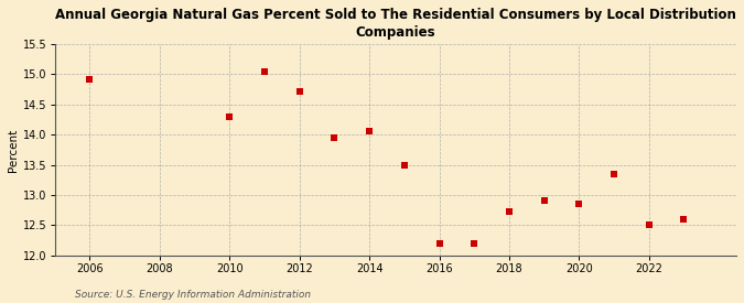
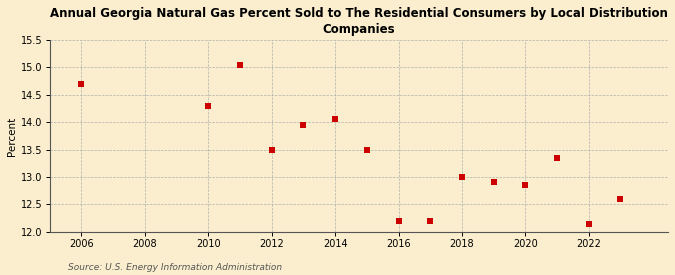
2006: 14.92 -> 14.70
2012: 14.72 -> 13.50
2018: 12.72 -> 13.00
2022: 12.50 -> 12.15
